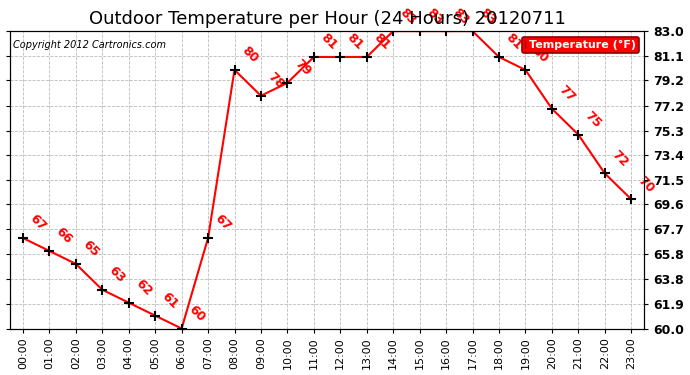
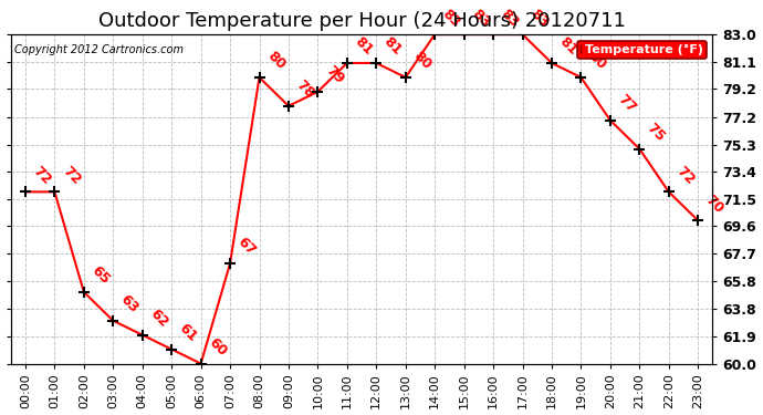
00:00: 67 -> 72
01:00: 66 -> 72
13:00: 81 -> 80
